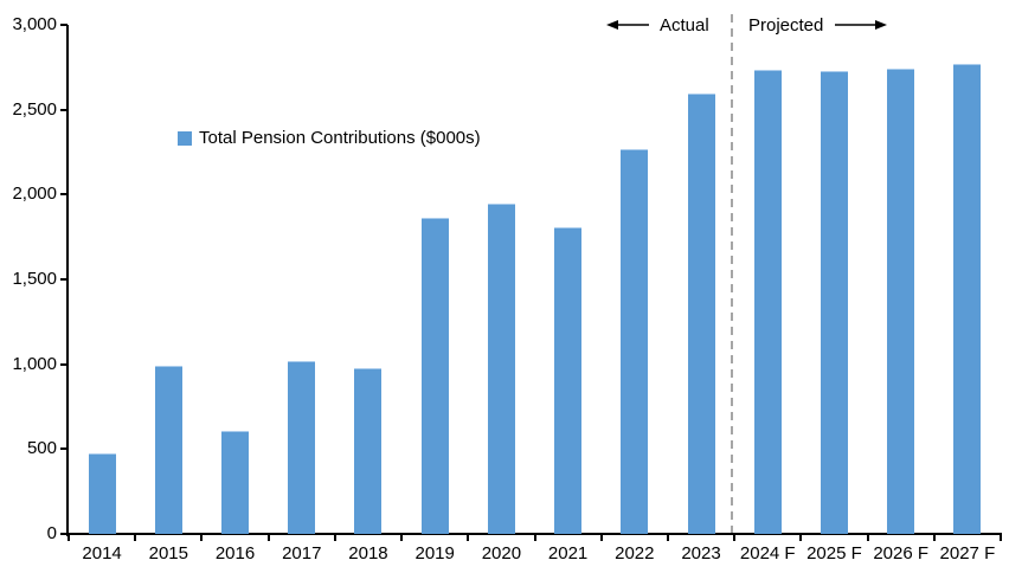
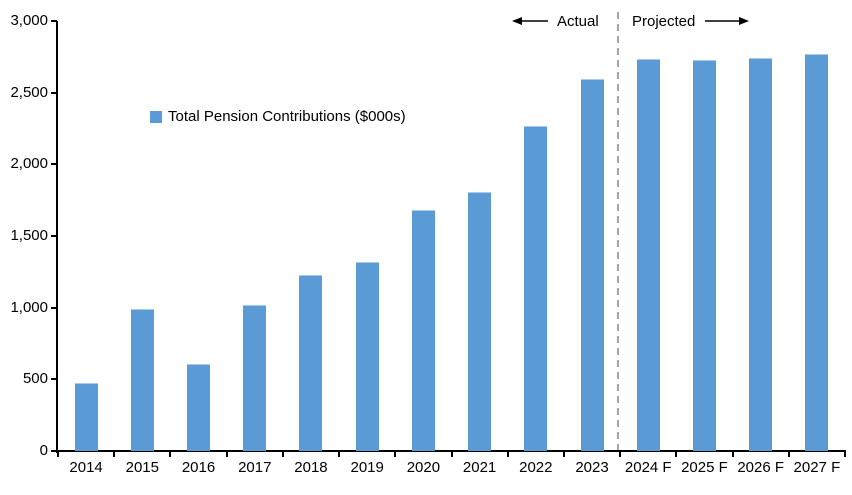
2018: 980 -> 1230
2019: 1860 -> 1320
2020: 1950 -> 1680
